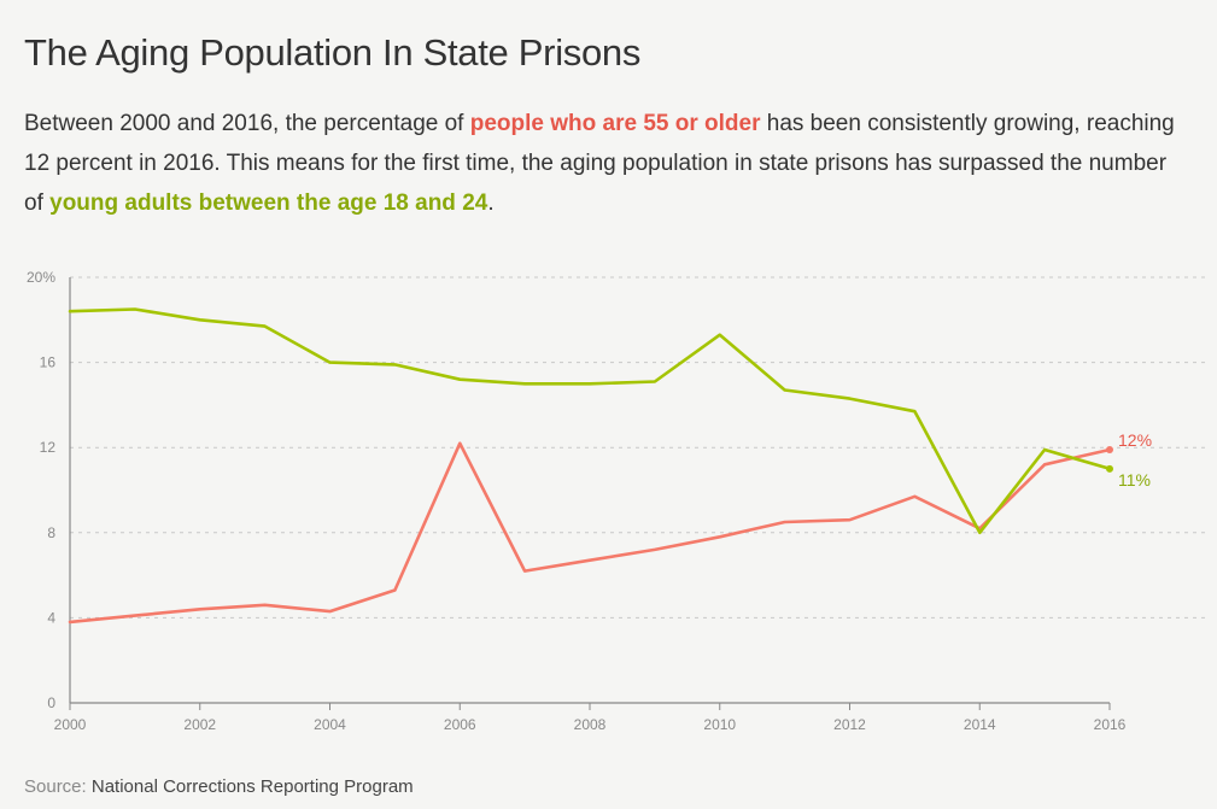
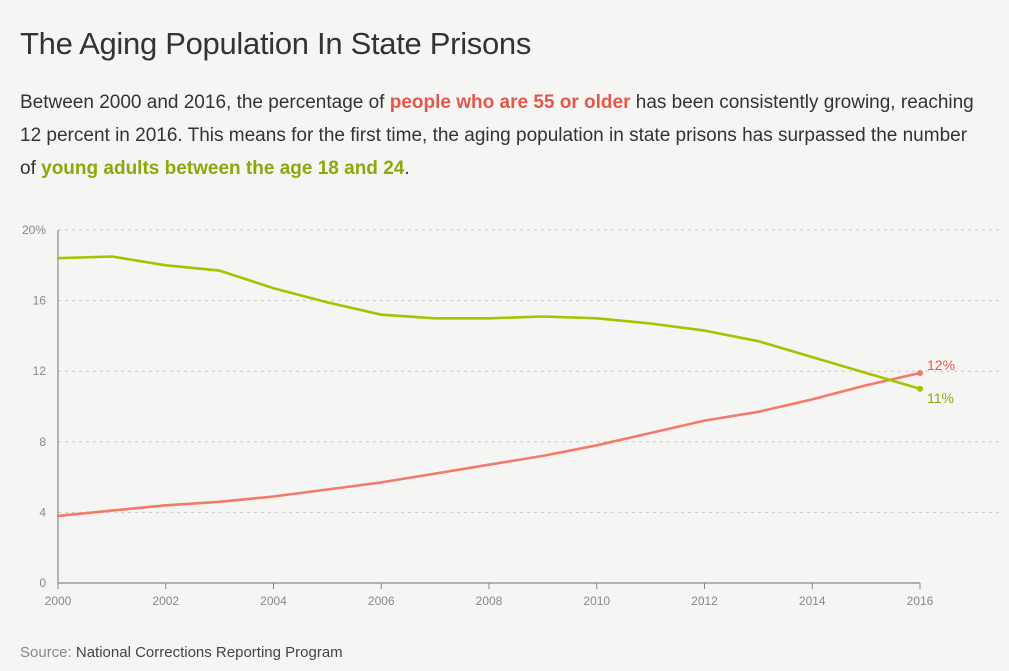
people who are 55 or older/2004: 4.3% -> 4.9%
young adults between the age 18 and 24/2004: 16.0% -> 16.7%
people who are 55 or older/2006: 12.2% -> 5.7%
young adults between the age 18 and 24/2010: 17.3% -> 15.0%
people who are 55 or older/2012: 8.6% -> 9.2%
people who are 55 or older/2014: 8.2% -> 10.4%
young adults between the age 18 and 24/2014: 8.0% -> 12.8%
